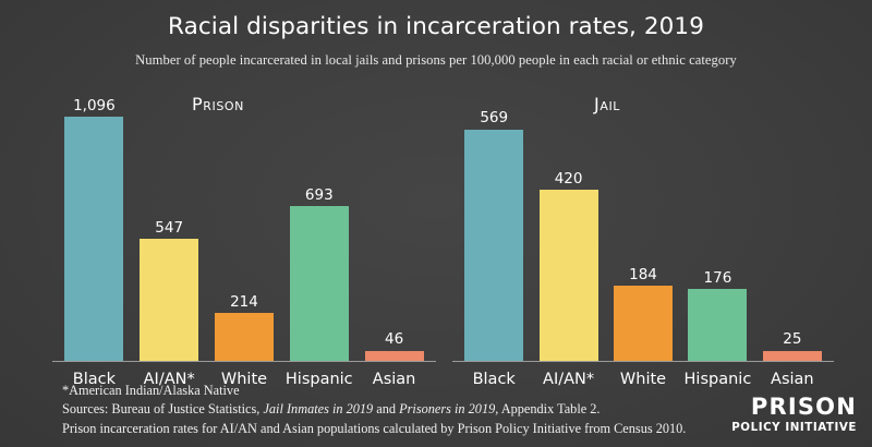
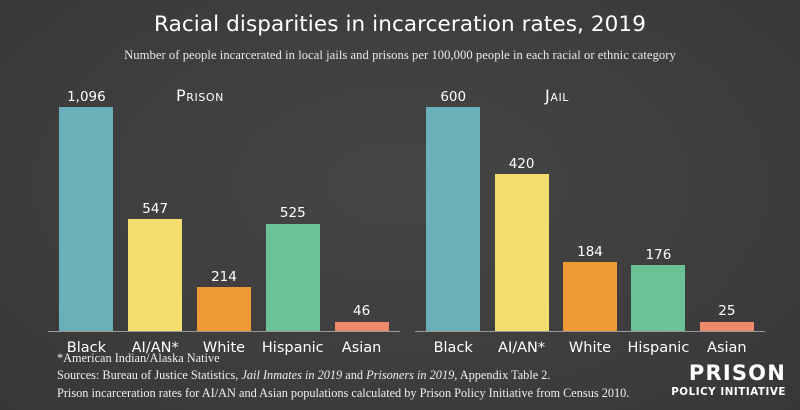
Prison/Hispanic: 693 -> 525
Jail/Black: 569 -> 600
